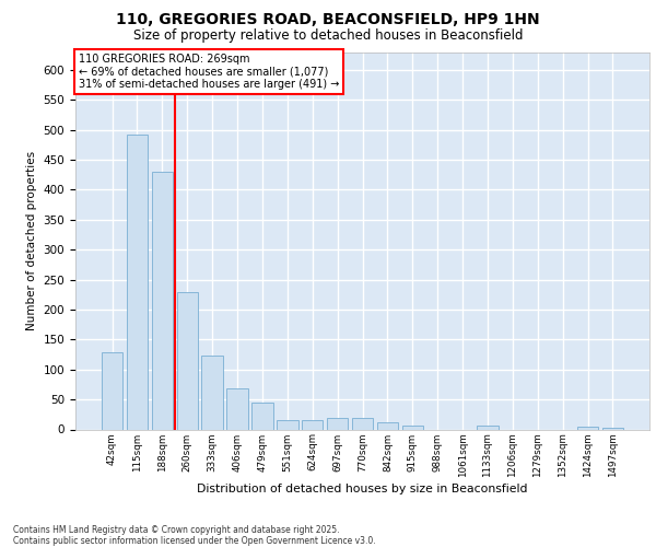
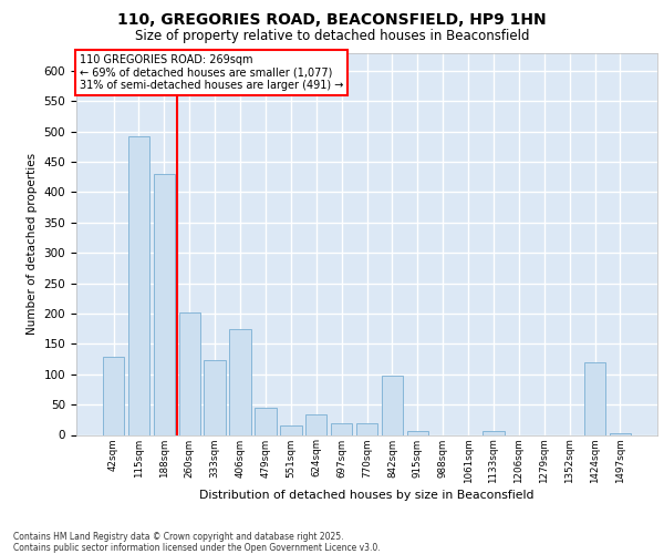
260sqm: 230 -> 202
406sqm: 68 -> 174
624sqm: 15 -> 34
842sqm: 12 -> 98
1424sqm: 5 -> 120
